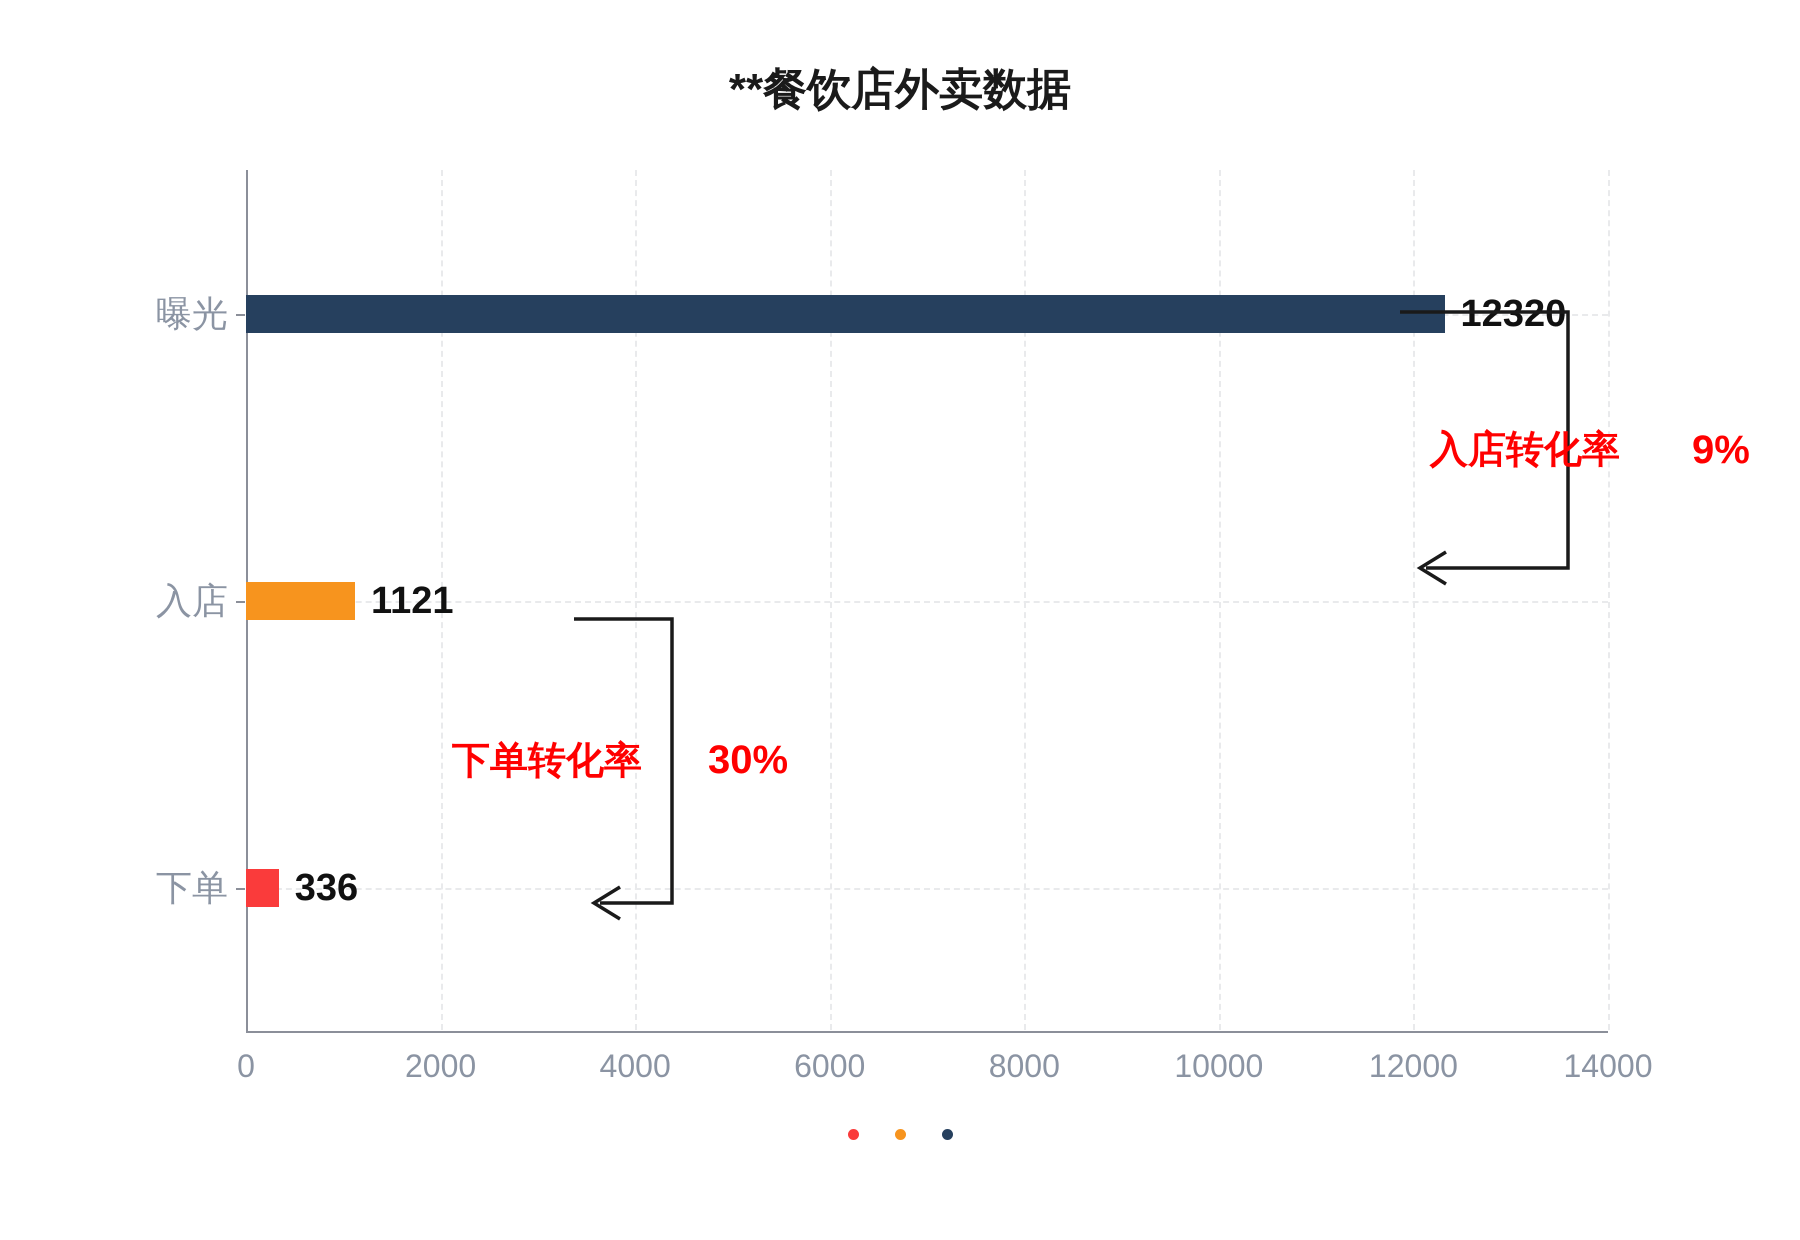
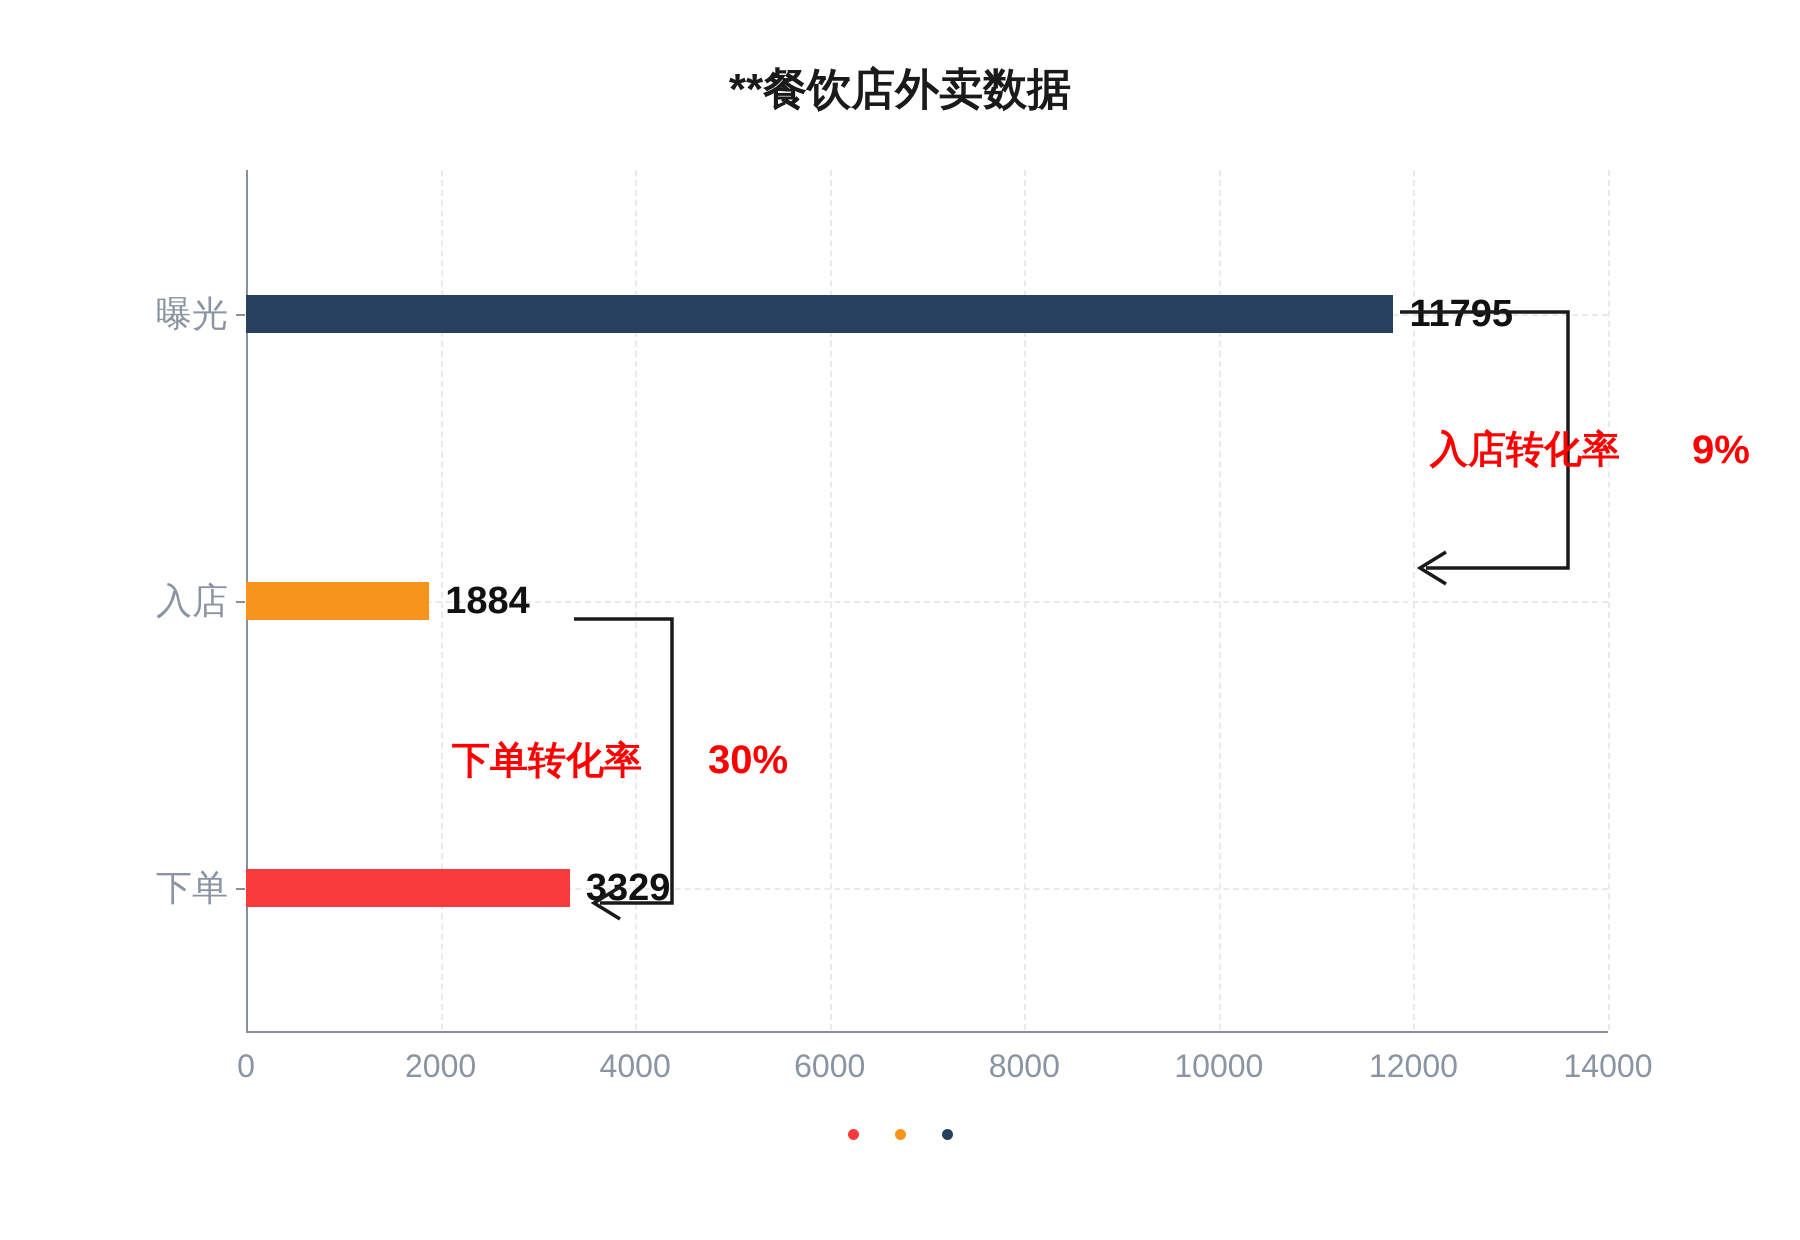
曝光: 12320 -> 11795
入店: 1121 -> 1884
下单: 336 -> 3329
